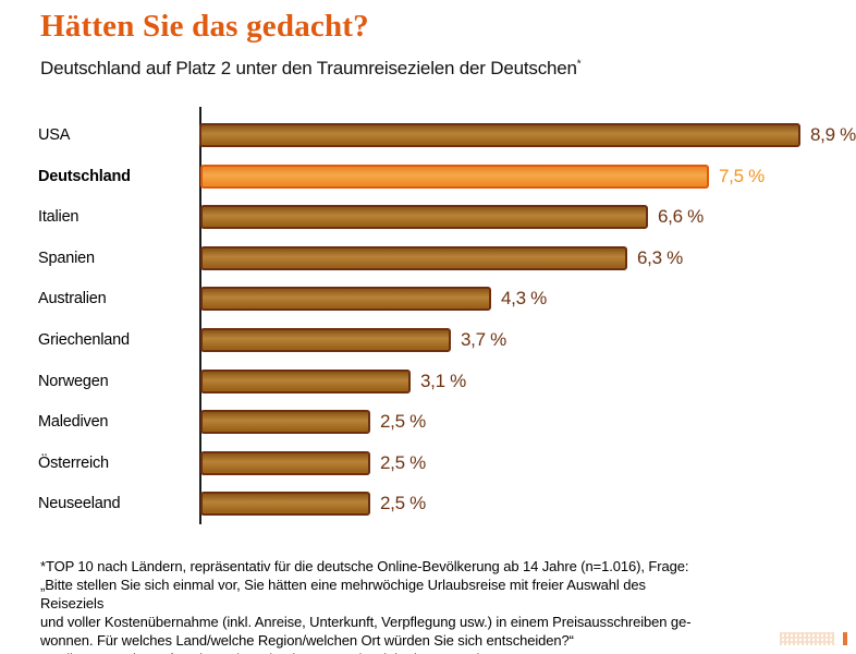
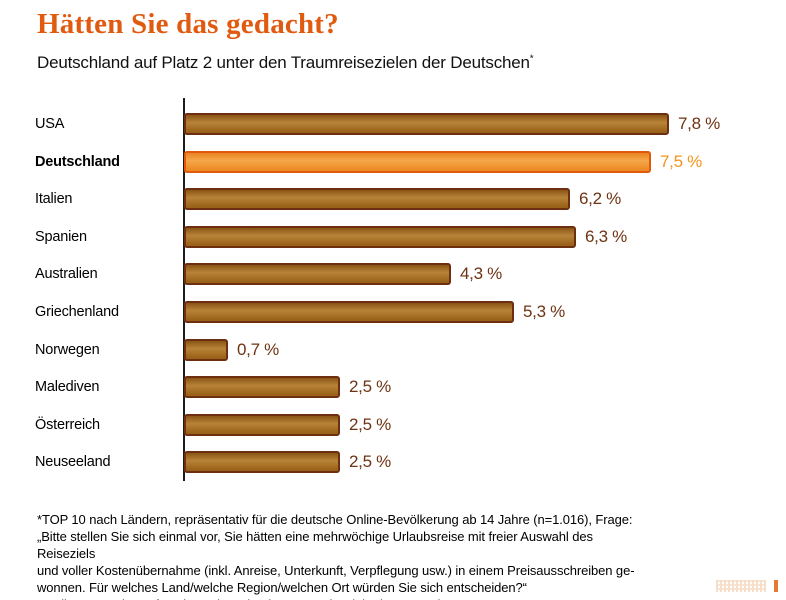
USA: 8,9 -> 7,8
Italien: 6,6 -> 6,2
Griechenland: 3,7 -> 5,3
Norwegen: 3,1 -> 0,7
